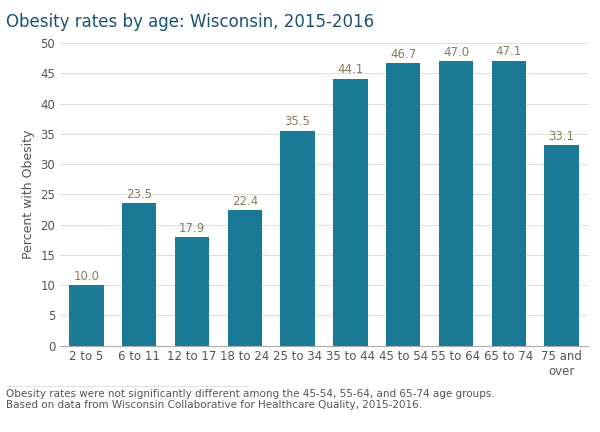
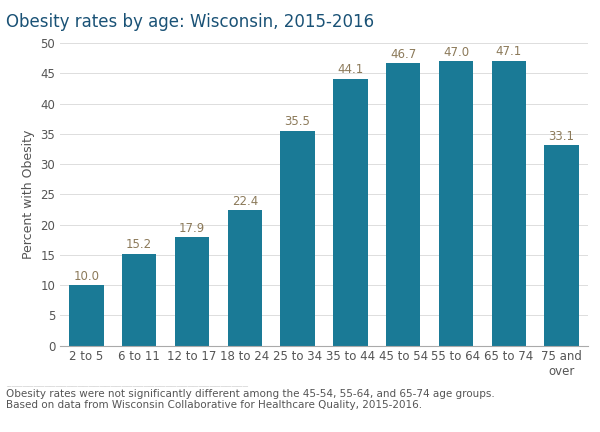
6 to 11: 23.5 -> 15.2
